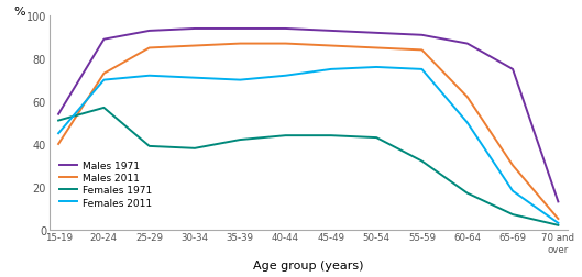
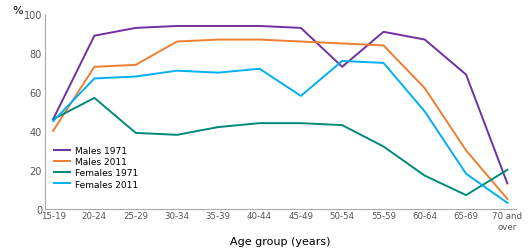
Males 1971/15-19: 54 -> 46
Females 1971/15-19: 51 -> 46
Females 2011/20-24: 70 -> 67
Males 2011/25-29: 85 -> 74
Females 2011/25-29: 72 -> 68
Females 2011/45-49: 75 -> 58
Males 1971/50-54: 92 -> 73
Males 1971/65-69: 75 -> 69
Females 1971/70 and over: 2 -> 20
